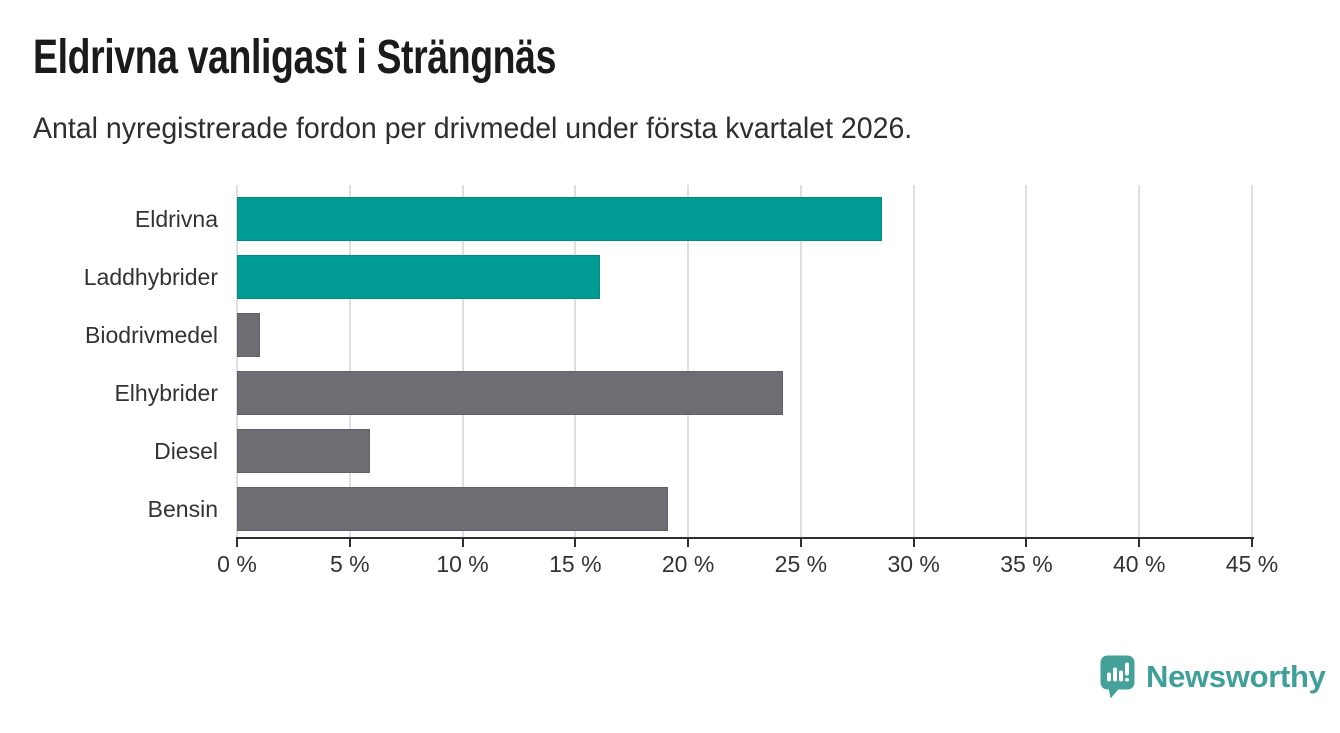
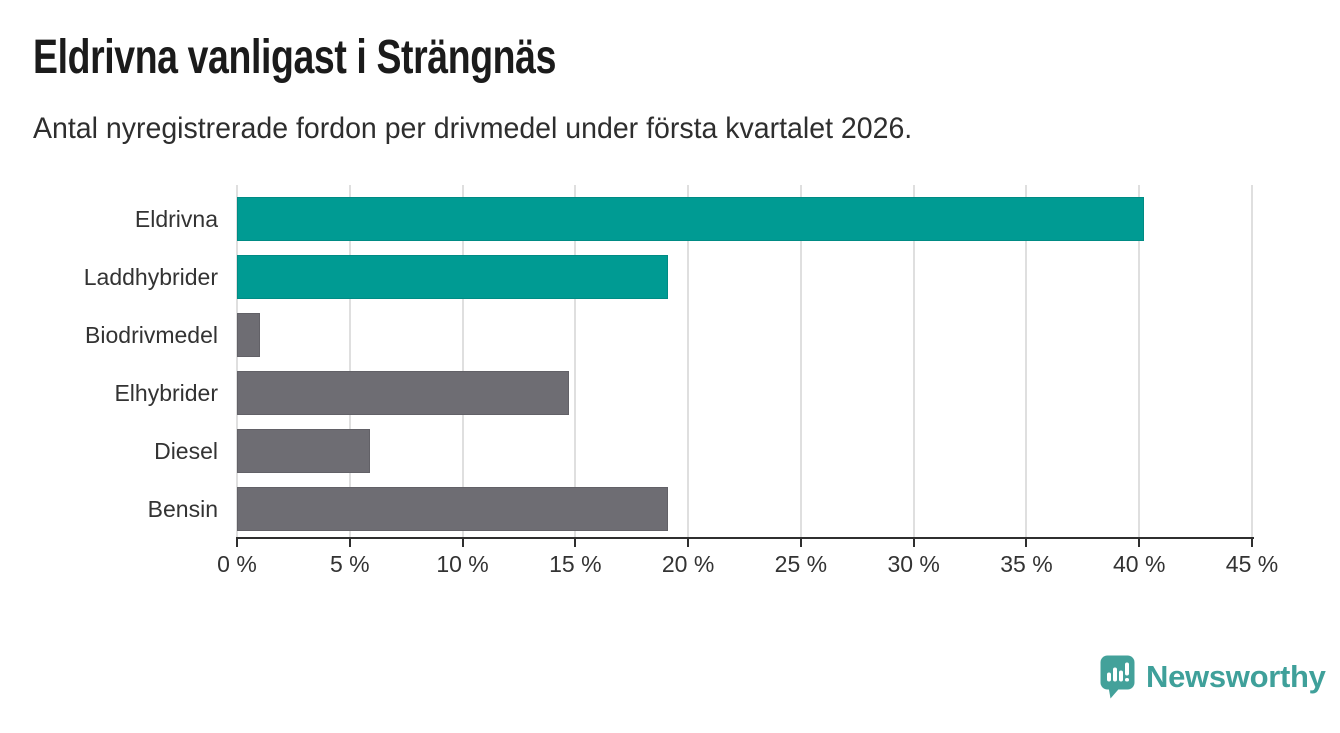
Eldrivna: 28.6% -> 40.2%
Laddhybrider: 16.1% -> 19.1%
Elhybrider: 24.2% -> 14.7%
